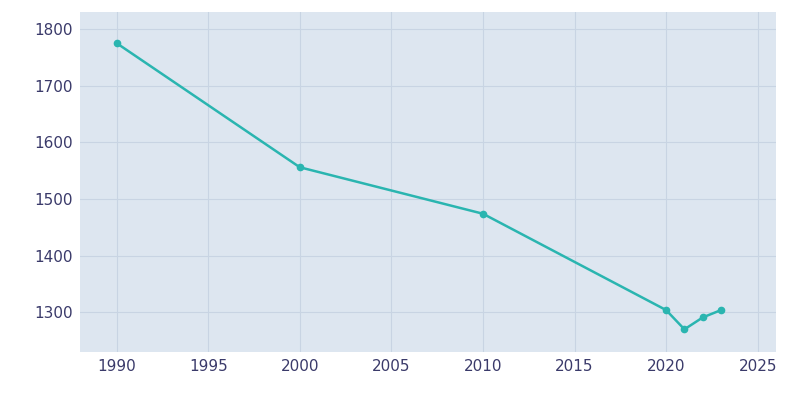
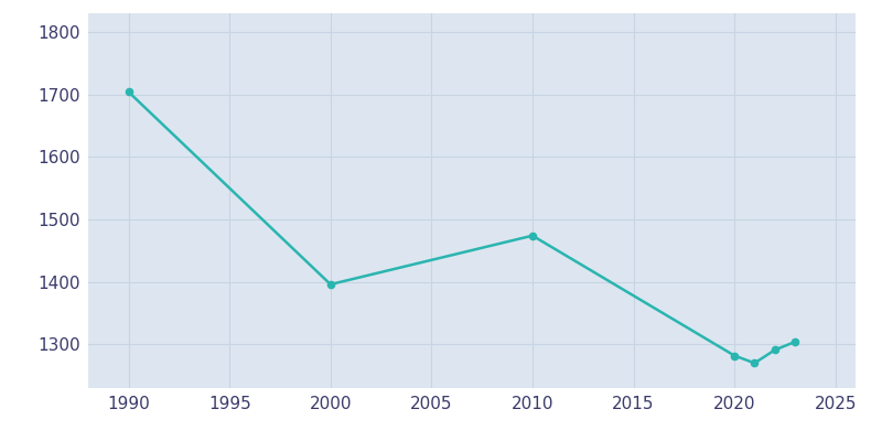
1990: 1775 -> 1704
2000: 1556 -> 1396
2020: 1304 -> 1282
